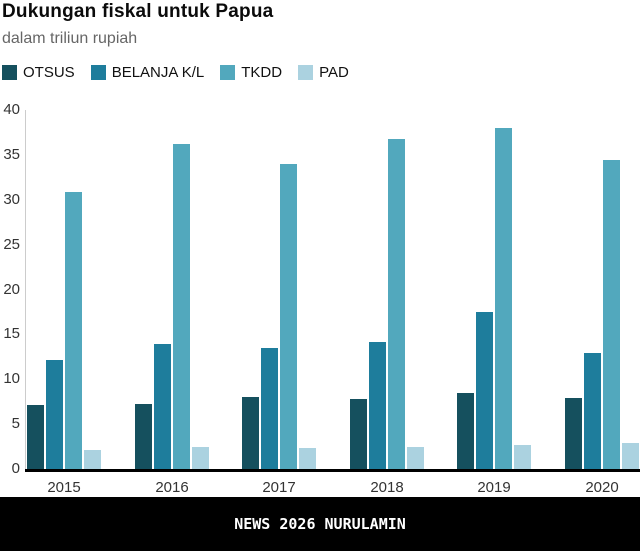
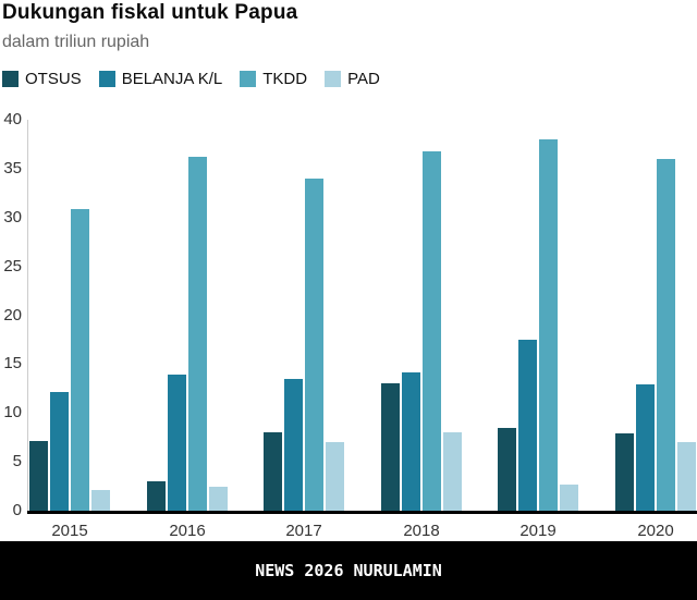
OTSUS/2016: 7 -> 3
PAD/2017: 2 -> 7
OTSUS/2018: 8 -> 13
PAD/2018: 2 -> 8
TKDD/2020: 34 -> 36
PAD/2020: 3 -> 7
